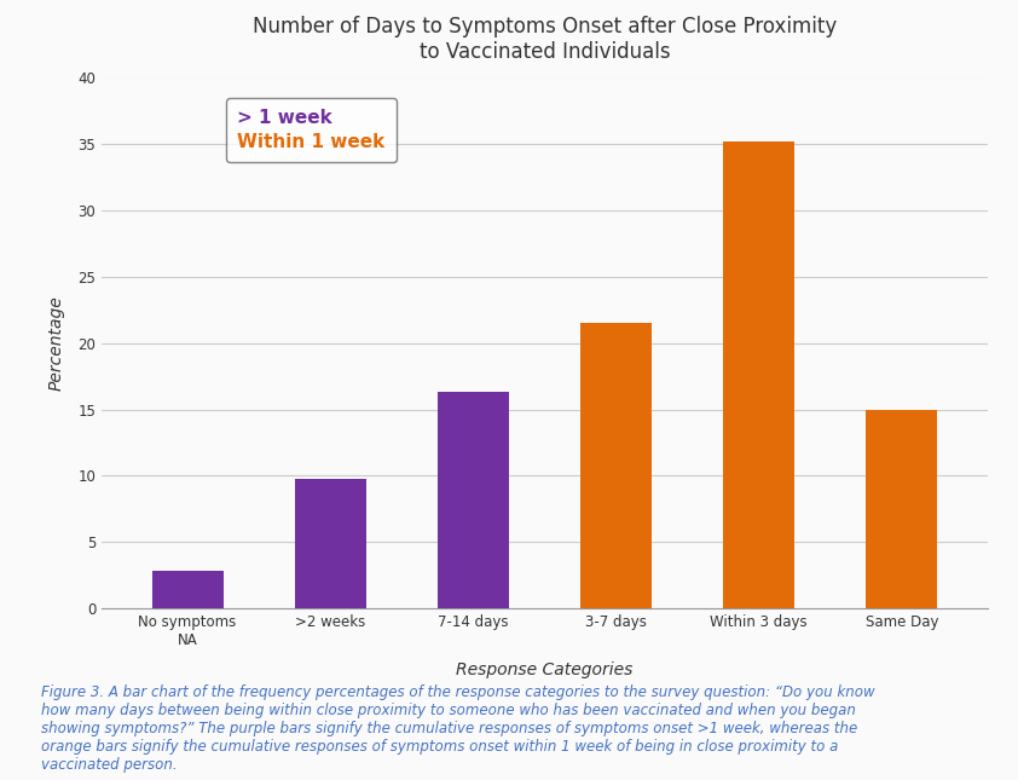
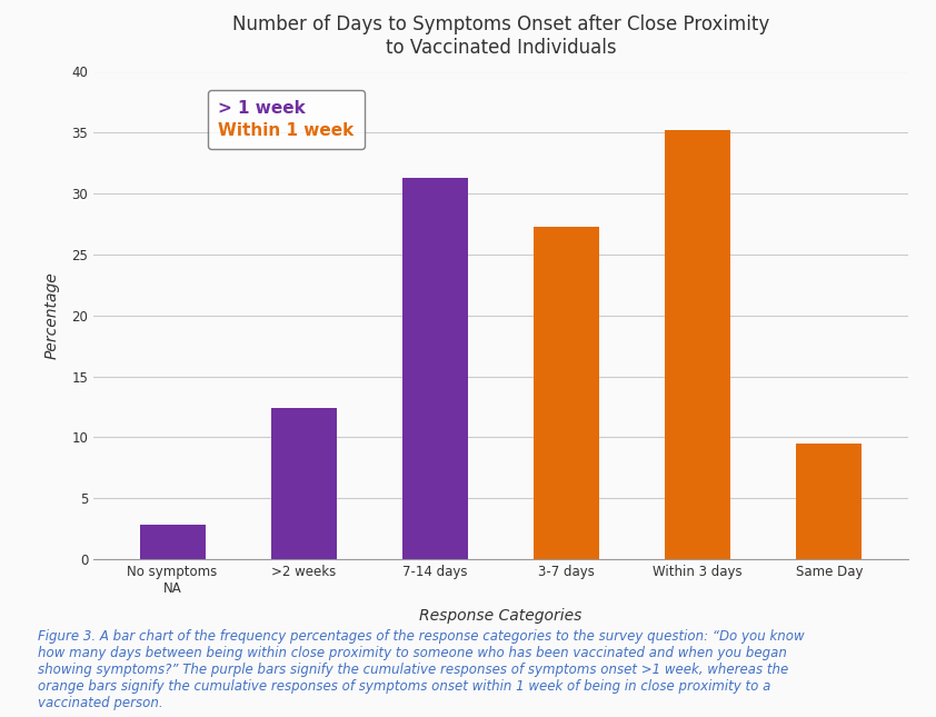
>2 weeks: 9.8 -> 12.4
7-14 days: 16.3 -> 31.3
3-7 days: 21.5 -> 27.3
Same Day: 15.0 -> 9.5
